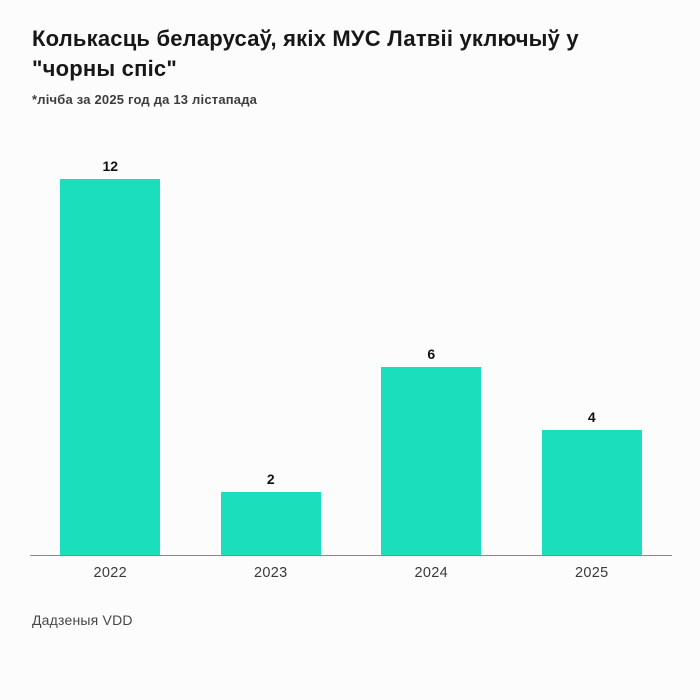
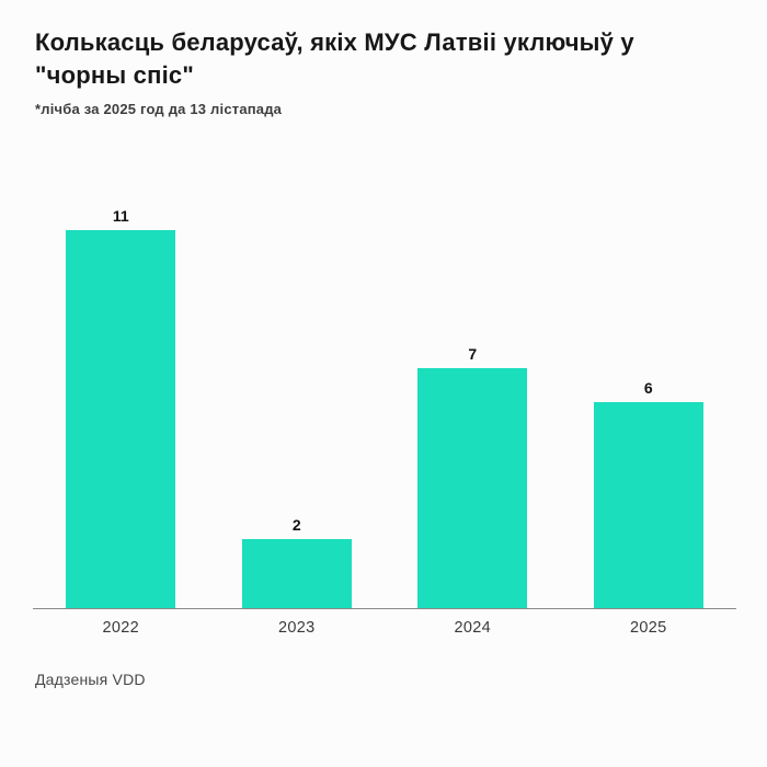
2022: 12 -> 11
2024: 6 -> 7
2025: 4 -> 6
